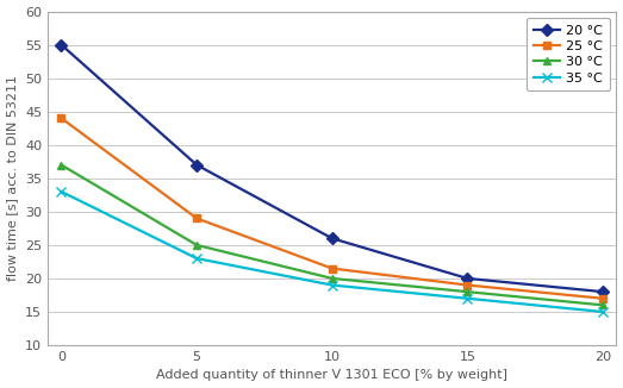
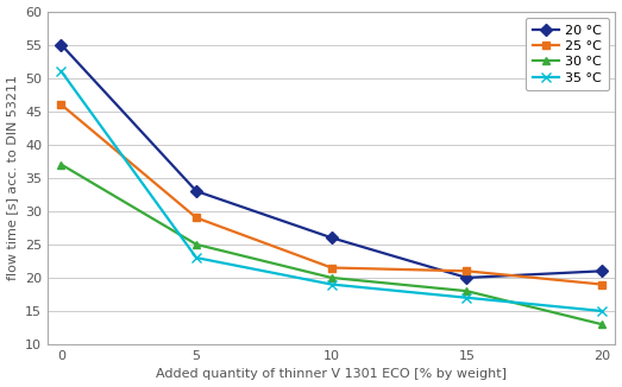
25 °C/0: 44.0 -> 46.0
35 °C/0: 33 -> 51
20 °C/5: 37 -> 33
25 °C/15: 19.0 -> 21.0
20 °C/20: 18 -> 21
25 °C/20: 17.0 -> 19.0
30 °C/20: 16 -> 13
